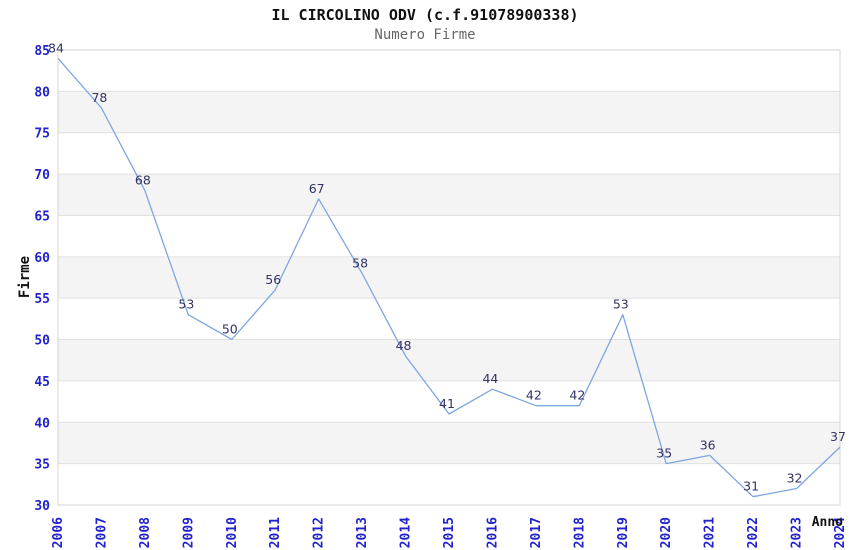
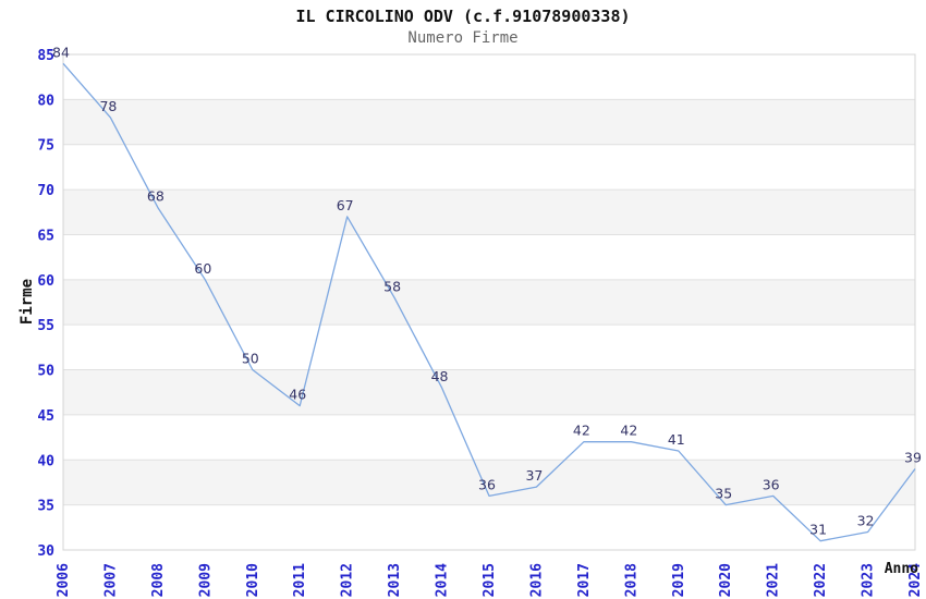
2009: 53 -> 60
2011: 56 -> 46
2015: 41 -> 36
2016: 44 -> 37
2019: 53 -> 41
2024: 37 -> 39
